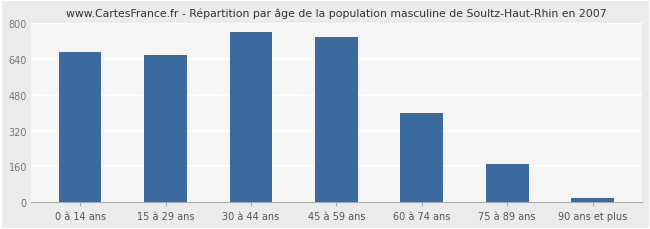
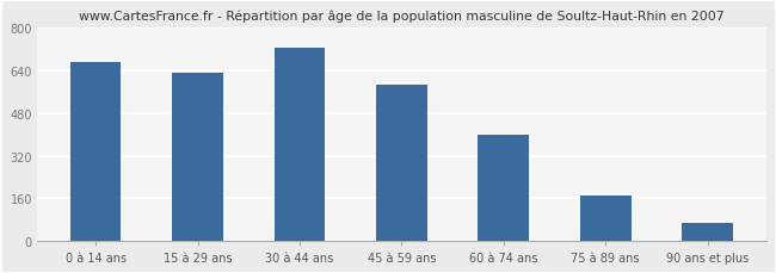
15 à 29 ans: 655 -> 630
30 à 44 ans: 758 -> 725
45 à 59 ans: 735 -> 585
90 ans et plus: 18 -> 70
